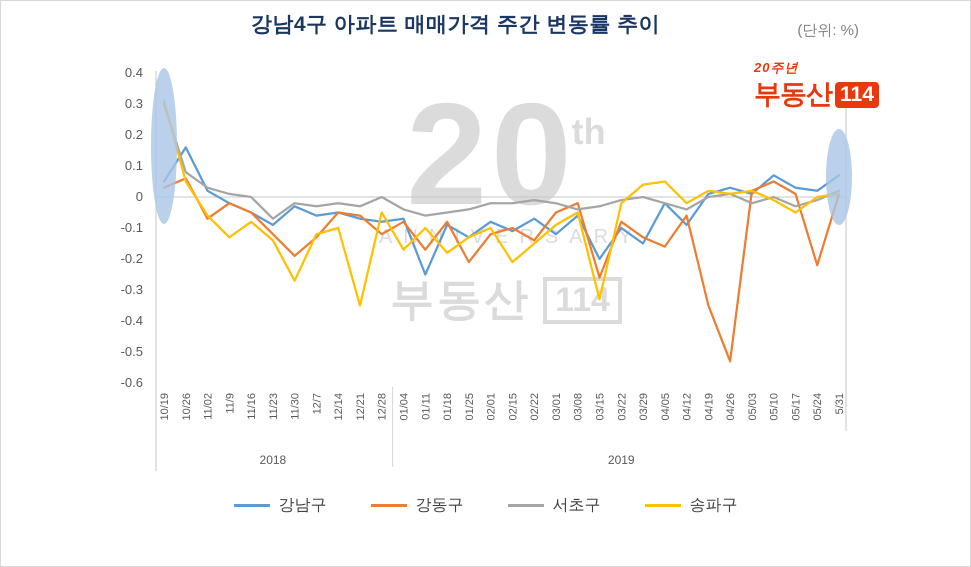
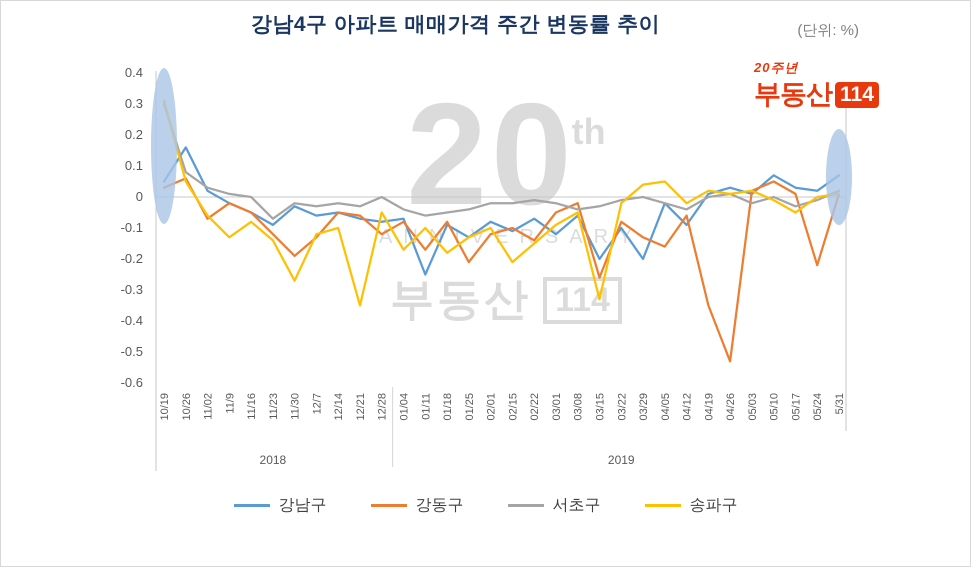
강남구/03/29: -0.15 -> -0.20
